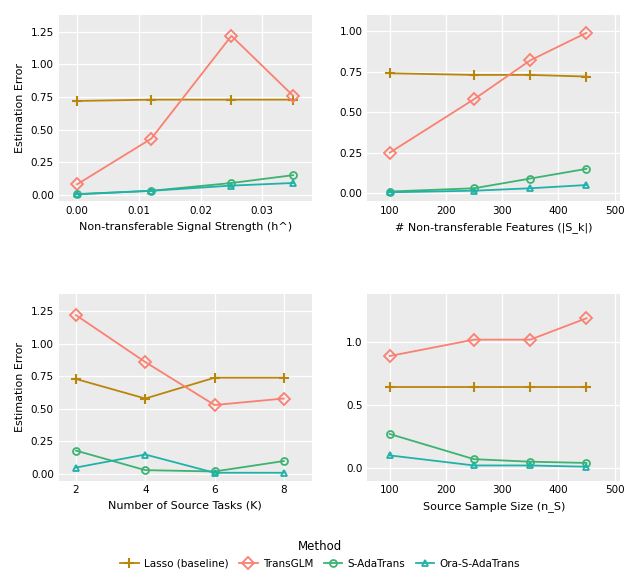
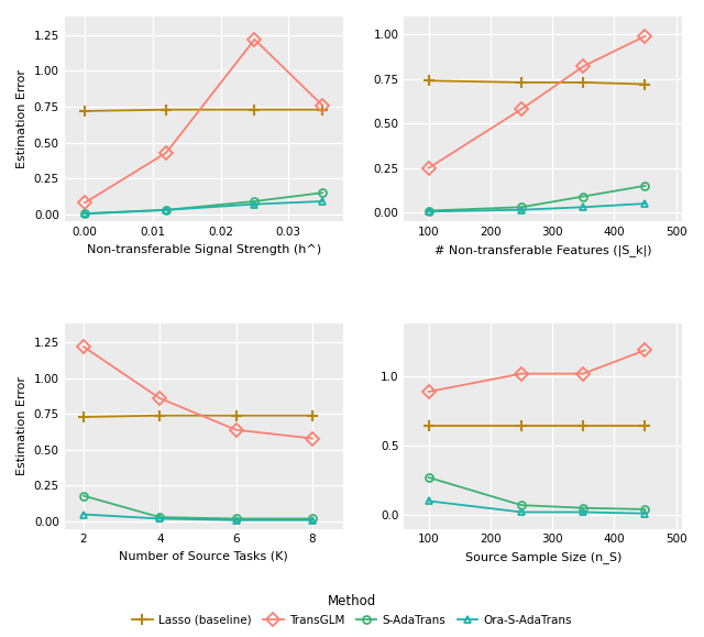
Lasso (baseline)/4: 0.58 -> 0.74
Ora-S-AdaTrans/4: 0.15 -> 0.02
TransGLM/6: 0.53 -> 0.64
S-AdaTrans/8: 0.10 -> 0.02
